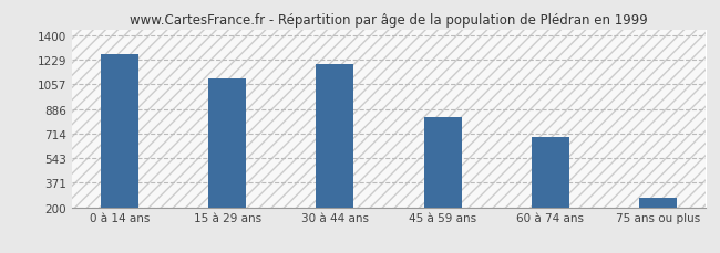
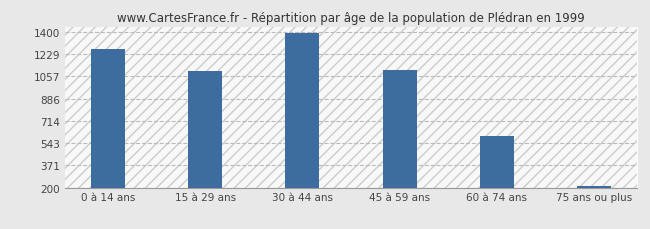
30 à 44 ans: 1200 -> 1390
45 à 59 ans: 830 -> 1100
60 à 74 ans: 690 -> 600
75 ans ou plus: 270 -> 220
